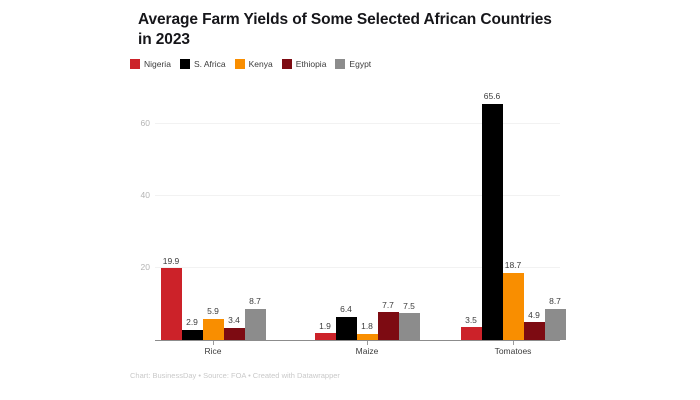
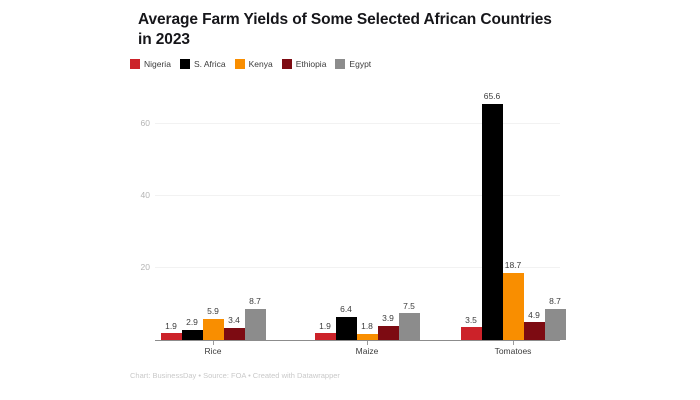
Nigeria/Rice: 19.9 -> 1.9
Ethiopia/Maize: 7.7 -> 3.9
